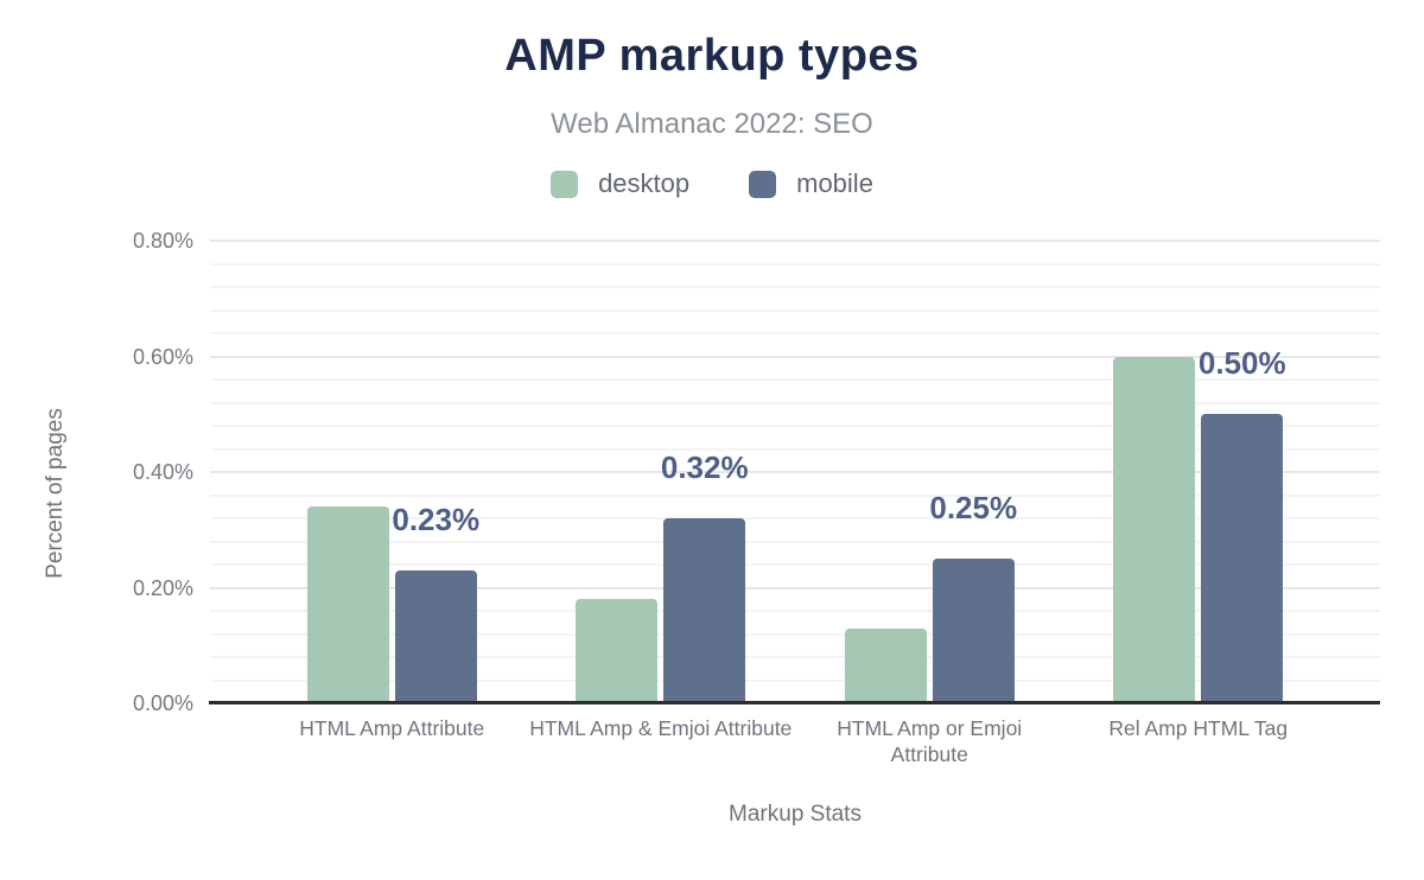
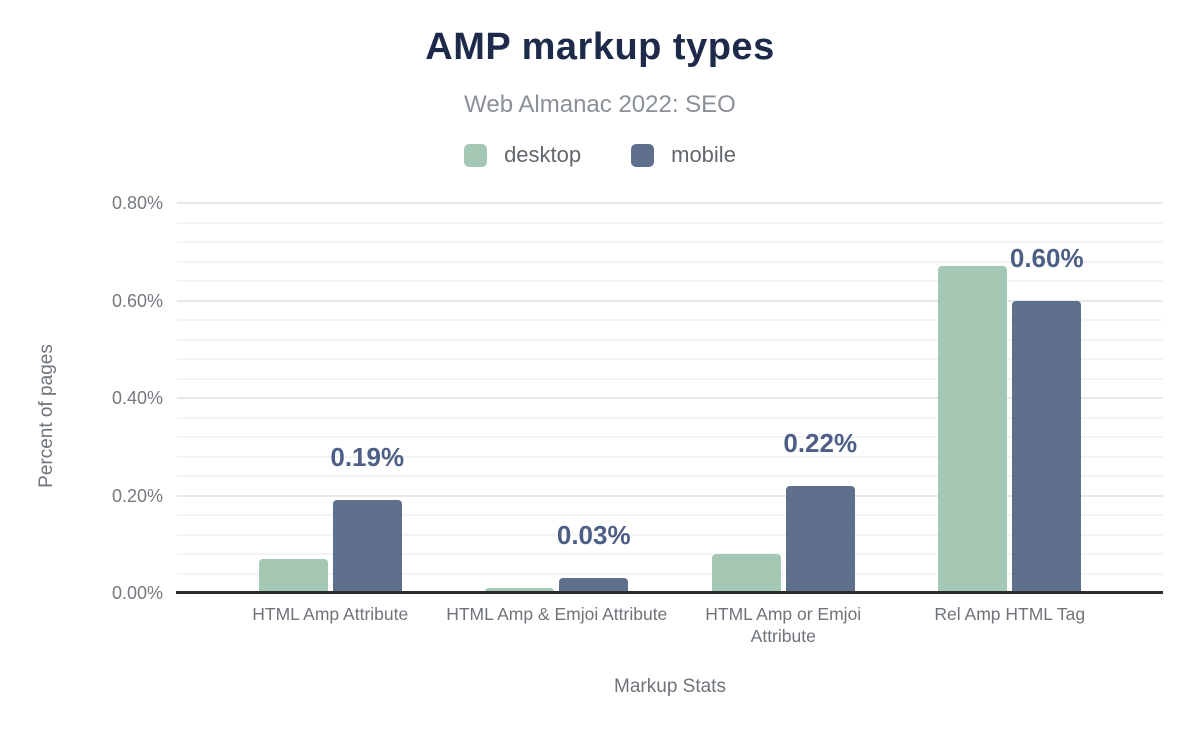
desktop/HTML Amp Attribute: 0.34% -> 0.07%
mobile/HTML Amp Attribute: 0.23% -> 0.19%
desktop/HTML Amp & Emjoi Attribute: 0.18% -> 0.01%
mobile/HTML Amp & Emjoi Attribute: 0.32% -> 0.03%
desktop/HTML Amp or Emjoi Attribute: 0.13% -> 0.08%
mobile/HTML Amp or Emjoi Attribute: 0.25% -> 0.22%
desktop/Rel Amp HTML Tag: 0.60% -> 0.67%
mobile/Rel Amp HTML Tag: 0.50% -> 0.60%
